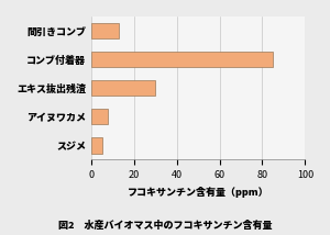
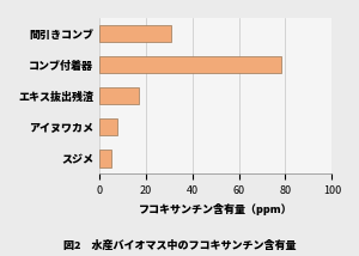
間引きコンブ: 13 -> 31
コンブ付着器: 85 -> 78
エキス抜出残渣: 30 -> 17
